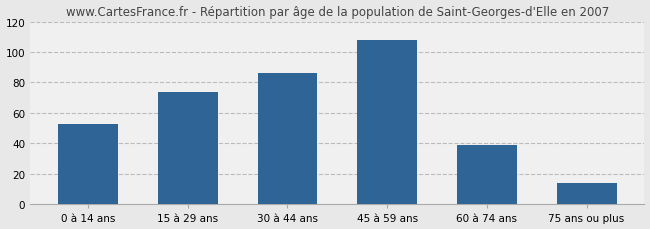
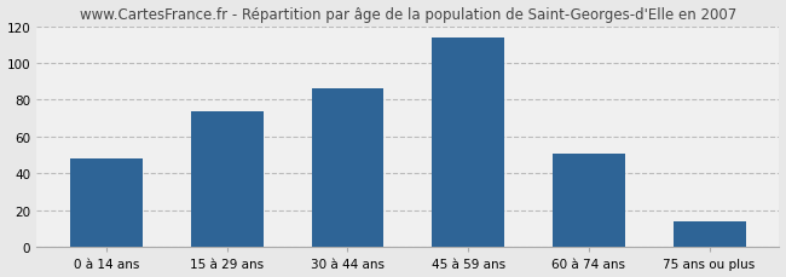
0 à 14 ans: 53 -> 48
45 à 59 ans: 108 -> 114
60 à 74 ans: 39 -> 51
